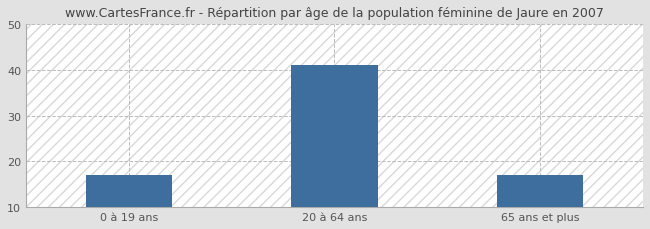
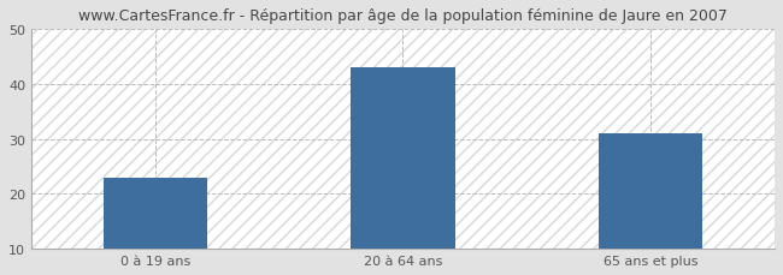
0 à 19 ans: 17 -> 23
20 à 64 ans: 41 -> 43
65 ans et plus: 17 -> 31
